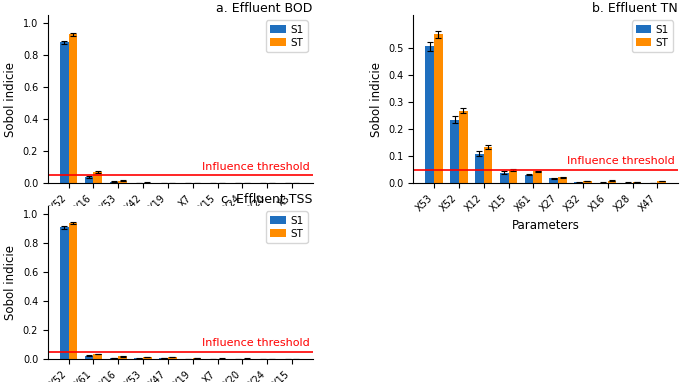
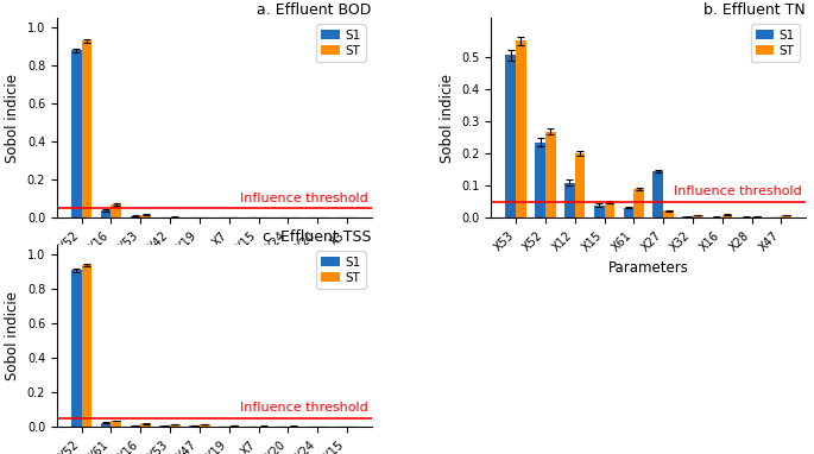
b. Effluent TN/ST/X12: 0.135 -> 0.200
b. Effluent TN/ST/X61: 0.044 -> 0.090
b. Effluent TN/S1/X27: 0.018 -> 0.145
